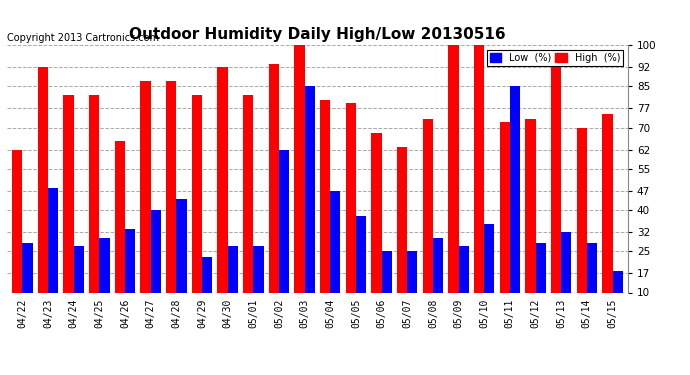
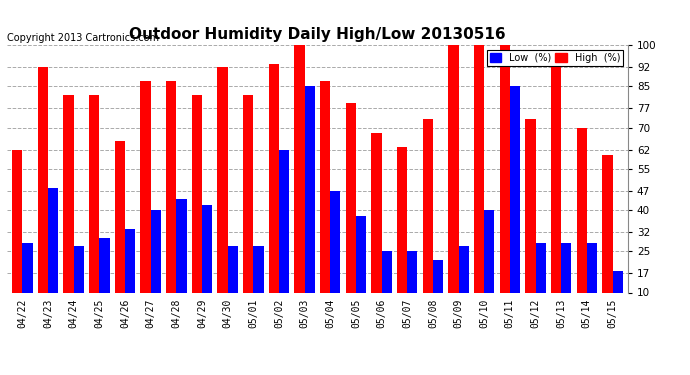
Low (%)/04/29: 23 -> 42
High (%)/05/04: 80 -> 87
Low (%)/05/08: 30 -> 22
Low (%)/05/10: 35 -> 40
High (%)/05/11: 72 -> 100
Low (%)/05/13: 32 -> 28
High (%)/05/15: 75 -> 60
